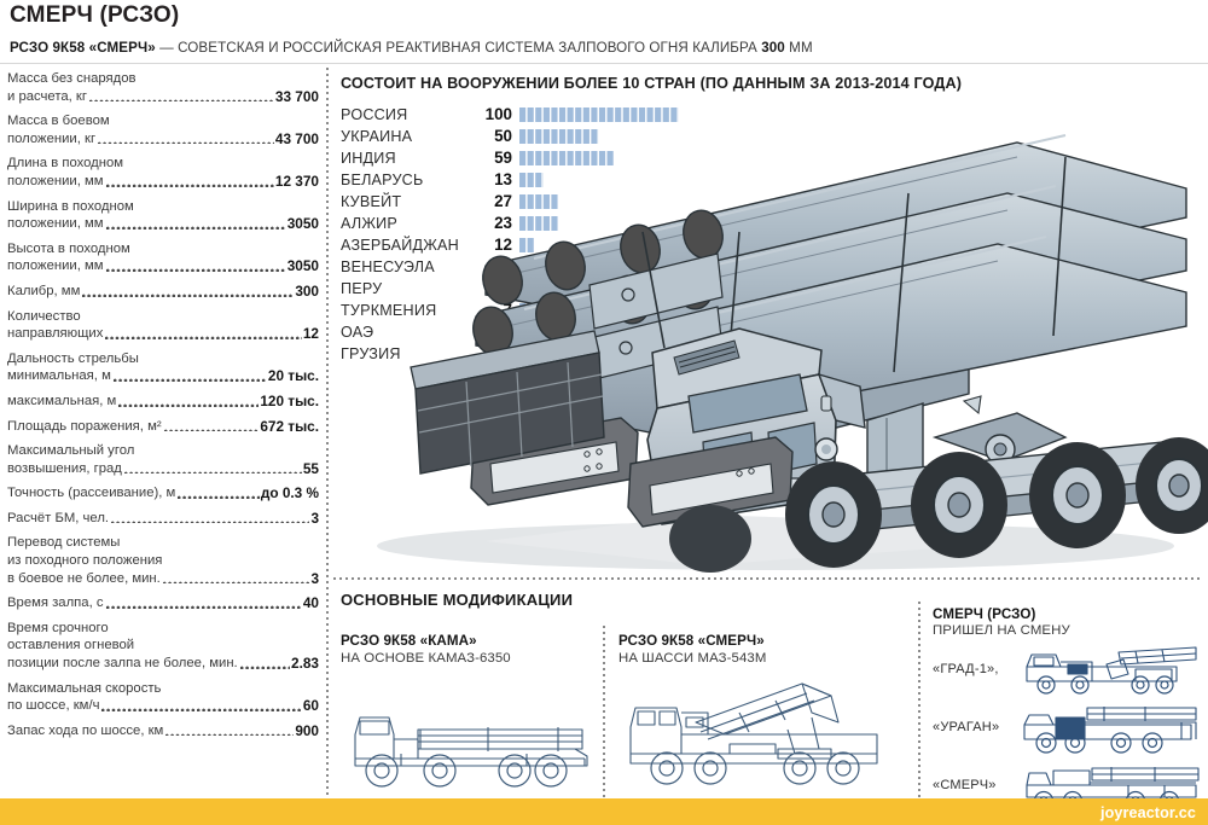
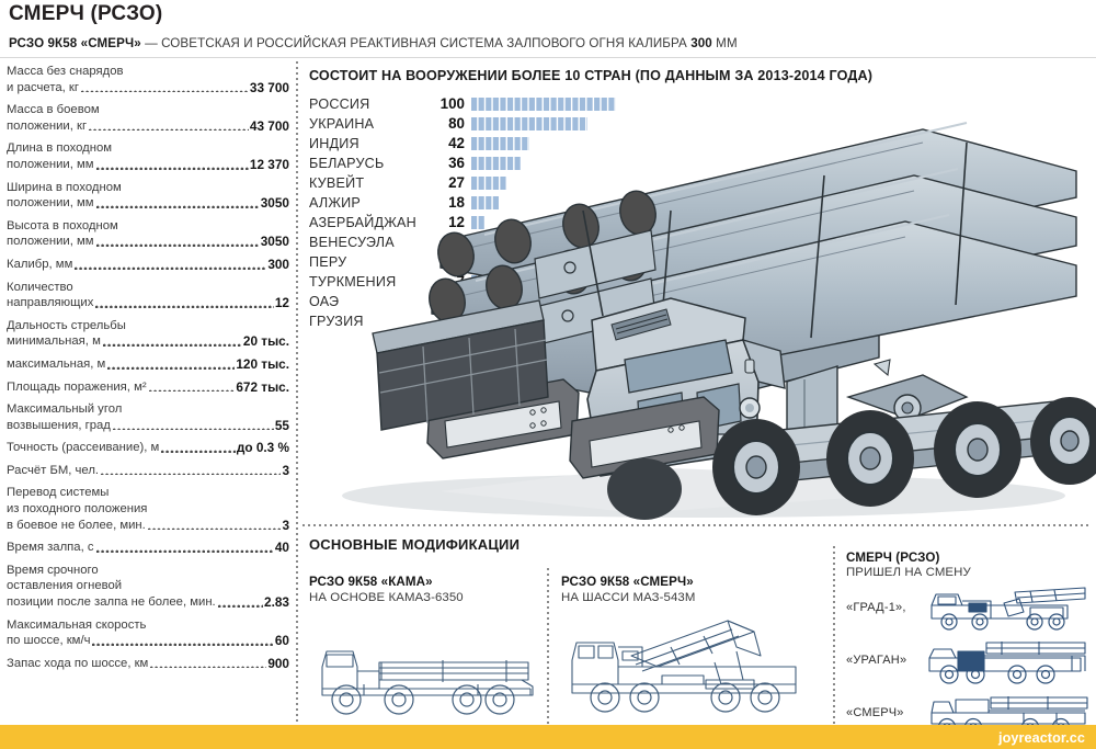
УКРАИНА: 50 -> 80
ИНДИЯ: 59 -> 42
БЕЛАРУСЬ: 13 -> 36
АЛЖИР: 23 -> 18
